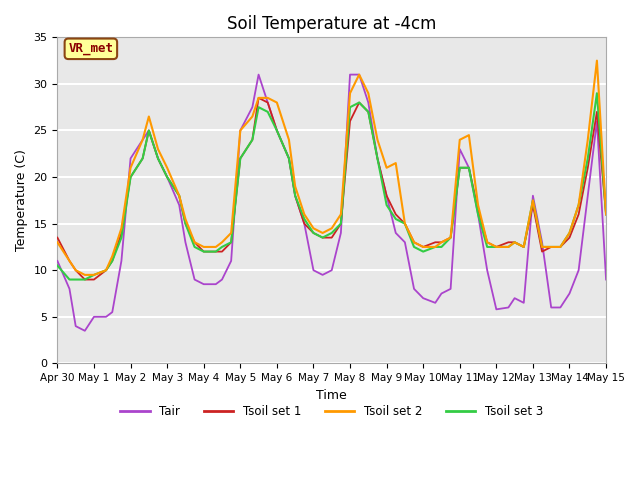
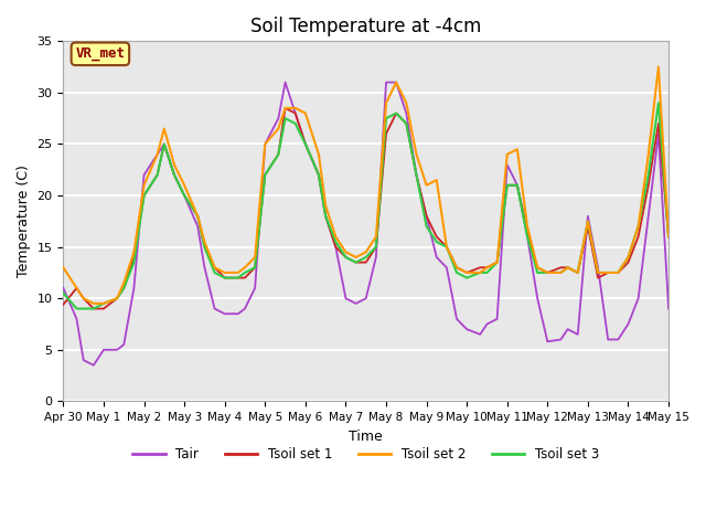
Tsoil set 1/Apr 30: 13.5 -> 9.4
